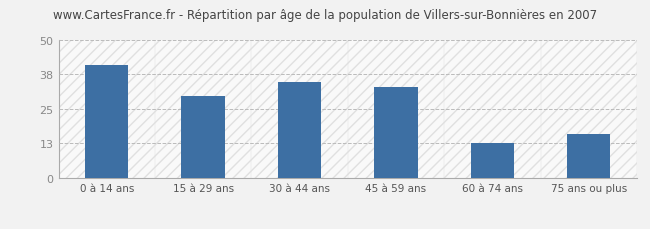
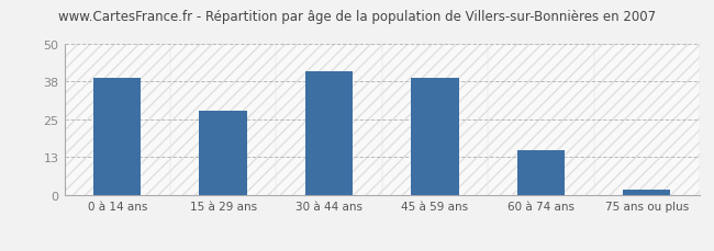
0 à 14 ans: 41 -> 39
15 à 29 ans: 30 -> 28
30 à 44 ans: 35 -> 41
45 à 59 ans: 33 -> 39
60 à 74 ans: 13 -> 15
75 ans ou plus: 16 -> 2
